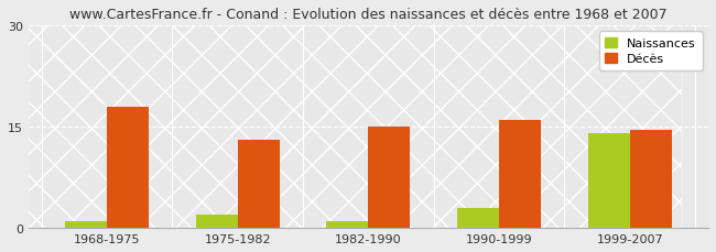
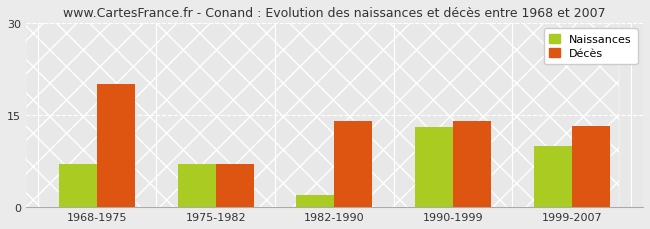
Naissances/1968-1975: 1 -> 7
Décès/1968-1975: 18.0 -> 20.0
Naissances/1975-1982: 2 -> 7
Décès/1975-1982: 13.0 -> 7.0
Naissances/1982-1990: 1 -> 2
Décès/1982-1990: 15.0 -> 14.0
Naissances/1990-1999: 3 -> 13
Décès/1990-1999: 16.0 -> 14.0
Naissances/1999-2007: 14 -> 10
Décès/1999-2007: 14.5 -> 13.2
